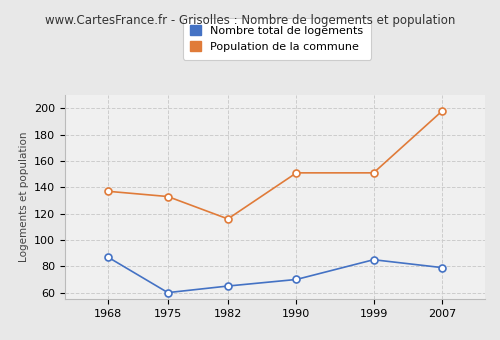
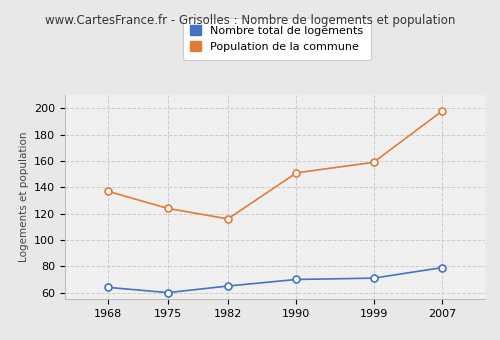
Nombre total de logements/1968: 87 -> 64
Population de la commune/1975: 133 -> 124
Nombre total de logements/1999: 85 -> 71
Population de la commune/1999: 151 -> 159
